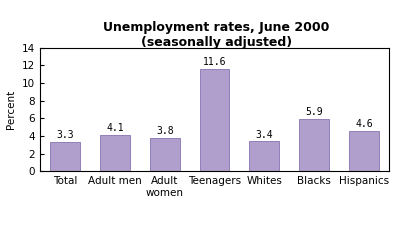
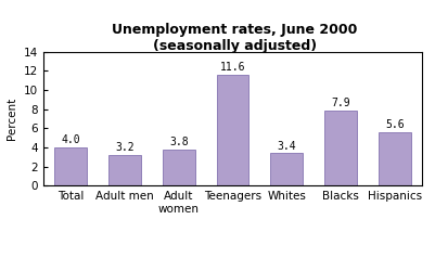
Total: 3.3 -> 4.0
Adult men: 4.1 -> 3.2
Blacks: 5.9 -> 7.9
Hispanics: 4.6 -> 5.6
